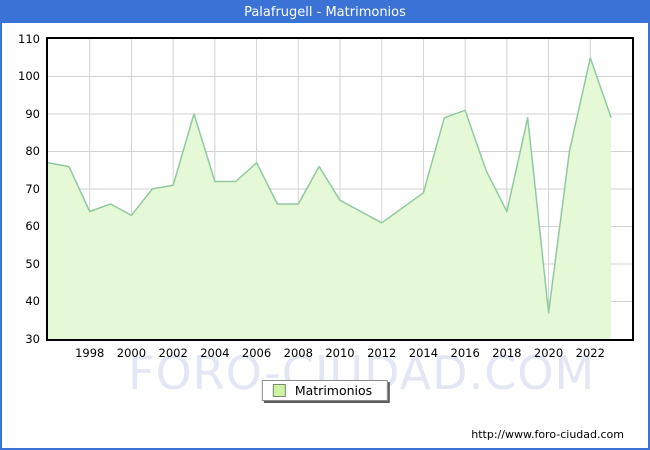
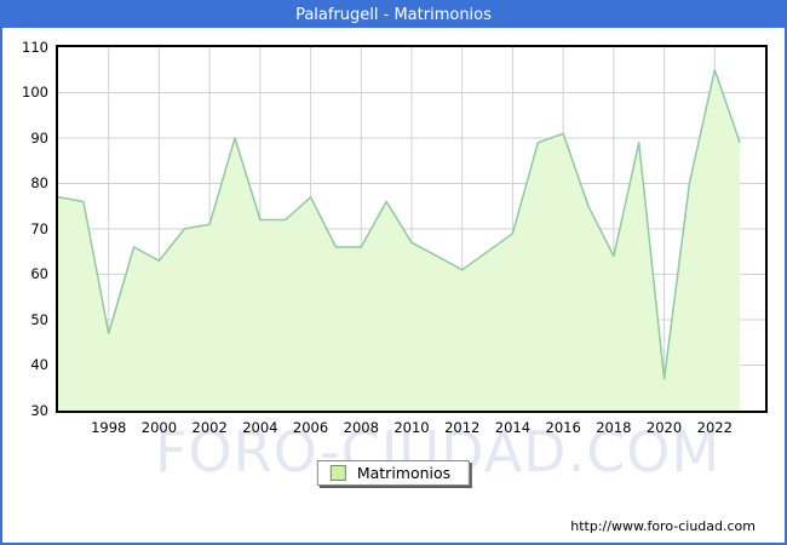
1998: 64 -> 47
